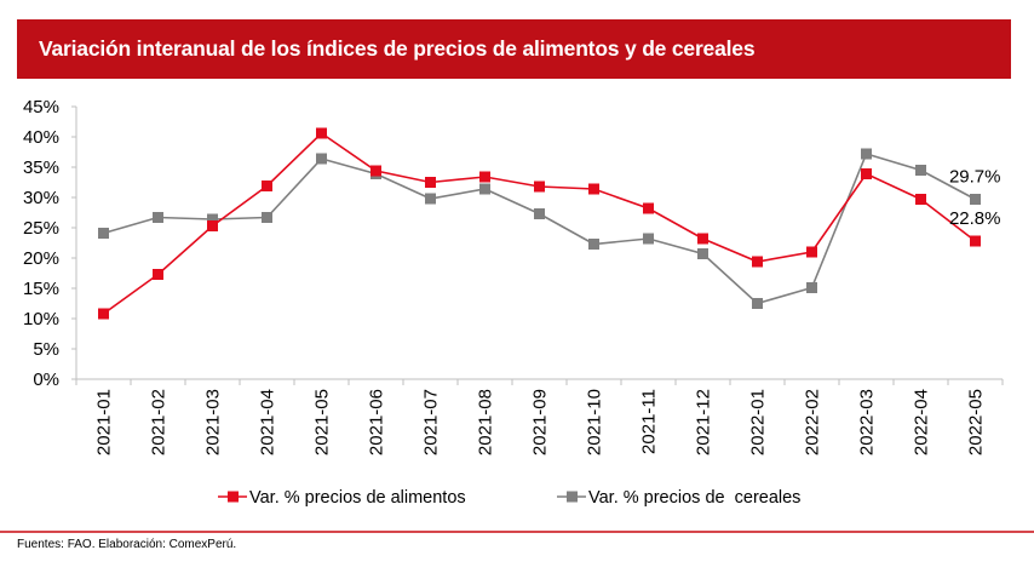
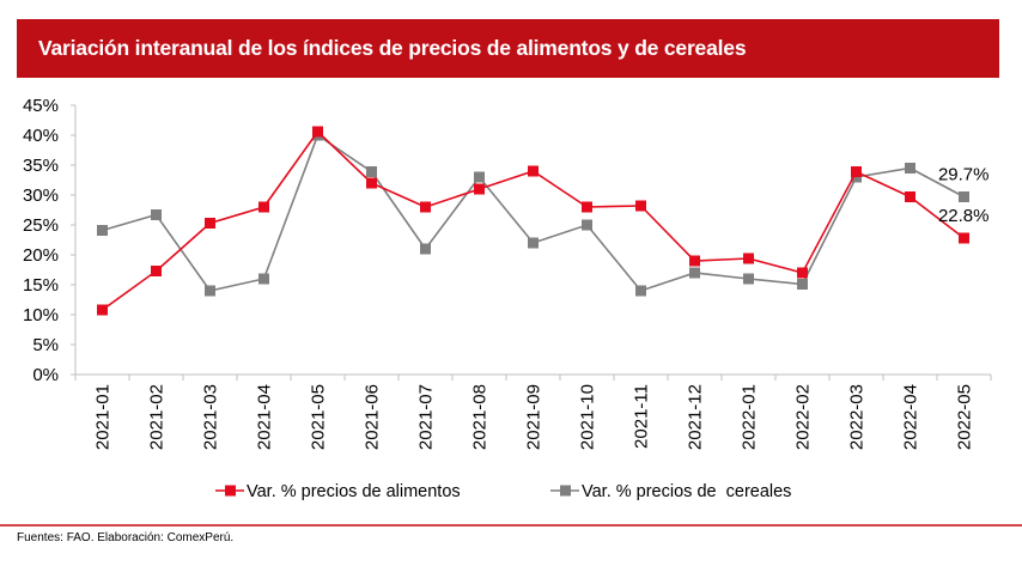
Var. % precios de cereales/2021-03: 26% -> 14%
Var. % precios de alimentos/2021-04: 32% -> 28%
Var. % precios de cereales/2021-04: 27% -> 16%
Var. % precios de cereales/2021-05: 36% -> 40%
Var. % precios de alimentos/2021-06: 34% -> 32%
Var. % precios de alimentos/2021-07: 32% -> 28%
Var. % precios de cereales/2021-07: 30% -> 21%
Var. % precios de alimentos/2021-08: 33% -> 31%
Var. % precios de cereales/2021-08: 31% -> 33%
Var. % precios de alimentos/2021-09: 32% -> 34%
Var. % precios de cereales/2021-09: 27% -> 22%
Var. % precios de alimentos/2021-10: 31% -> 28%
Var. % precios de cereales/2021-10: 22% -> 25%
Var. % precios de cereales/2021-11: 23% -> 14%
Var. % precios de alimentos/2021-12: 23% -> 19%
Var. % precios de cereales/2021-12: 21% -> 17%
Var. % precios de cereales/2022-01: 12% -> 16%
Var. % precios de alimentos/2022-02: 21% -> 17%
Var. % precios de cereales/2022-03: 37% -> 33%
